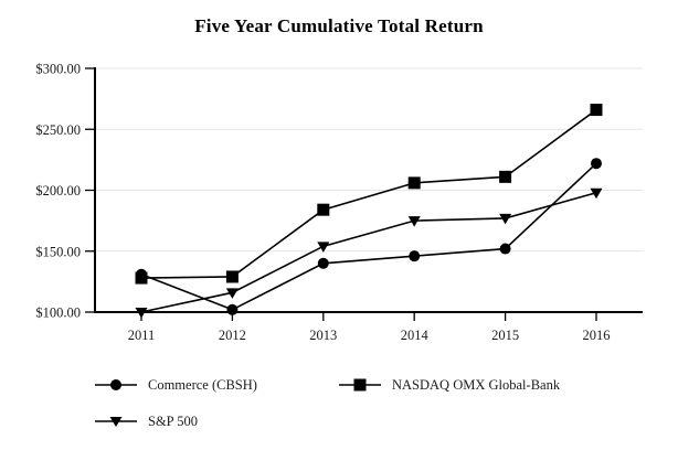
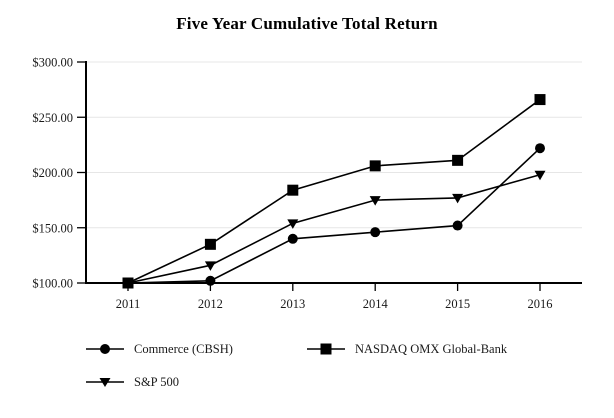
Commerce (CBSH)/2011: $131 -> $100
NASDAQ OMX Global-Bank/2011: $128 -> $100
NASDAQ OMX Global-Bank/2012: $129 -> $135
